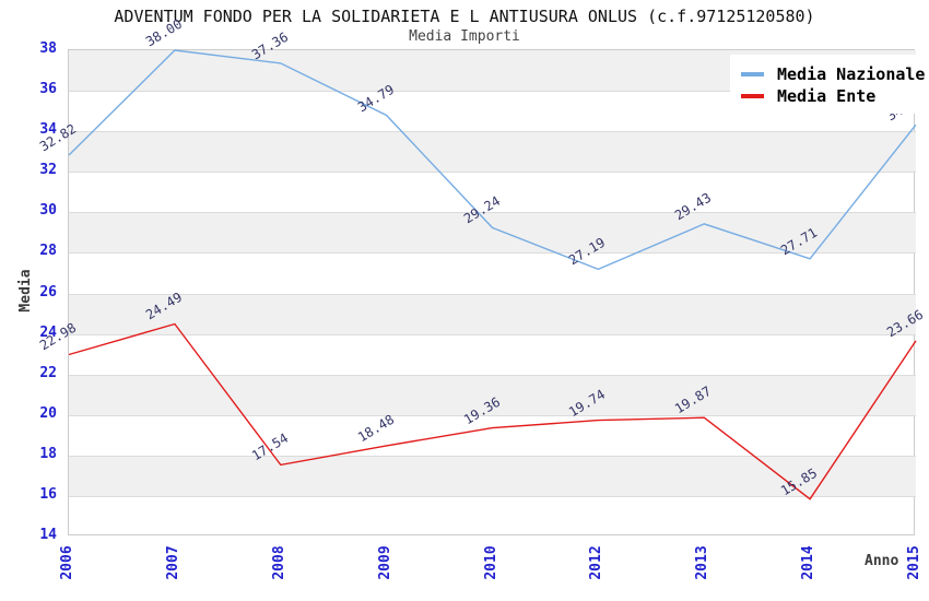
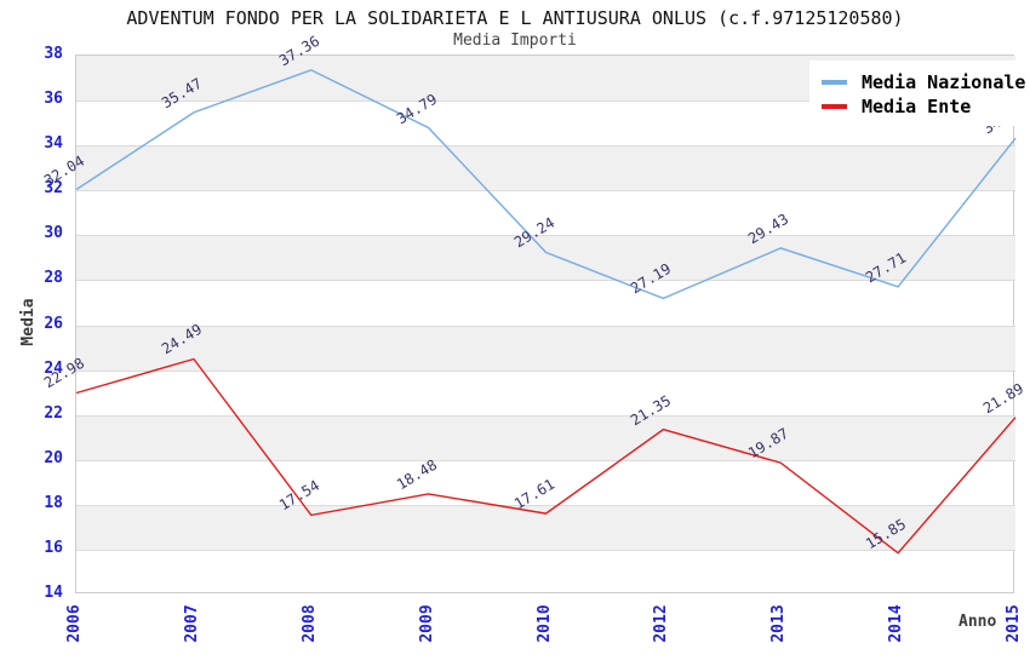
Media Nazionale/2006: 32.82 -> 32.04
Media Nazionale/2007: 38.00 -> 35.47
Media Ente/2010: 19.36 -> 17.61
Media Ente/2012: 19.74 -> 21.35
Media Ente/2015: 23.66 -> 21.89
